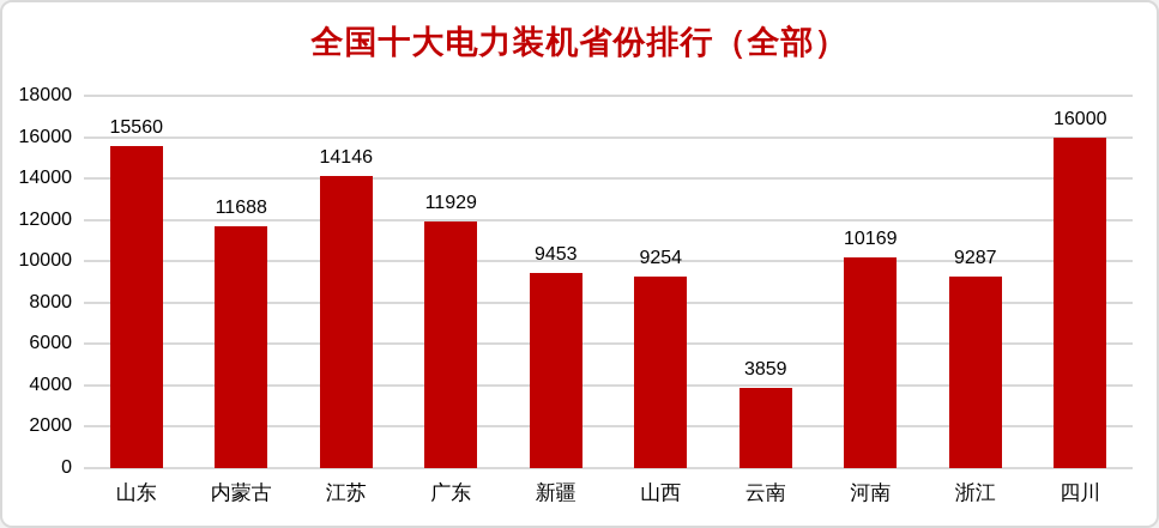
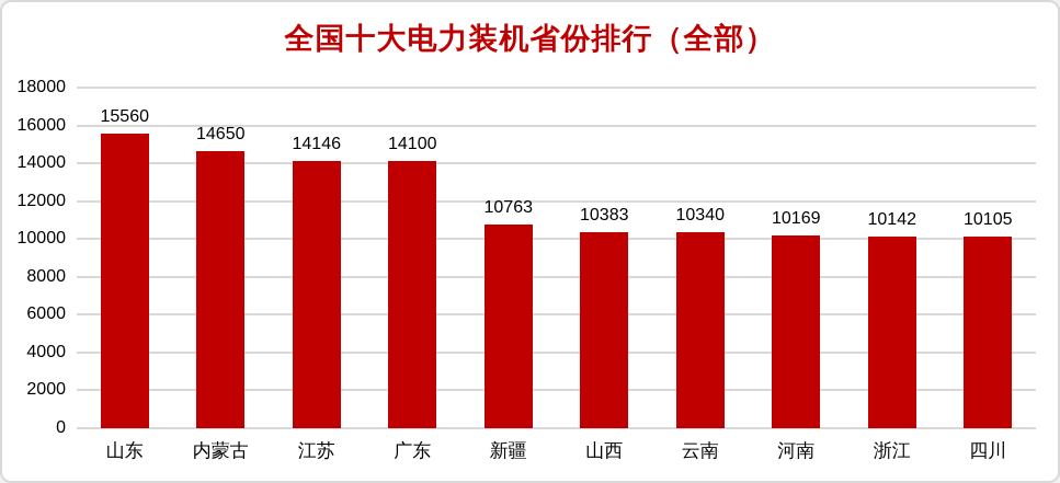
内蒙古: 11688 -> 14650
广东: 11929 -> 14100
新疆: 9453 -> 10763
山西: 9254 -> 10383
云南: 3859 -> 10340
浙江: 9287 -> 10142
四川: 16000 -> 10105
